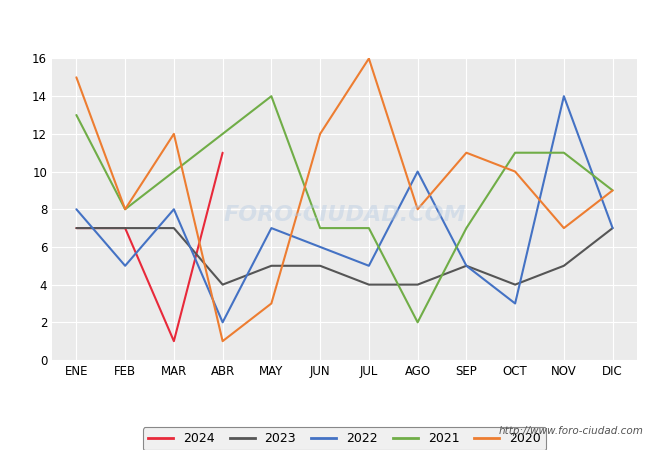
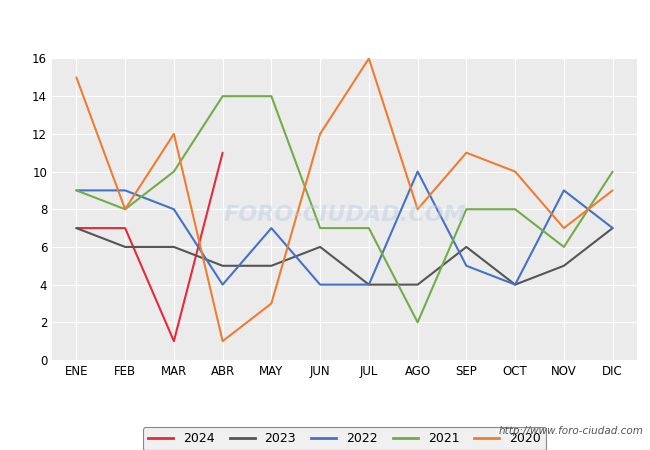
2022/ENE: 8 -> 9
2021/ENE: 13 -> 9
2023/FEB: 7 -> 6
2022/FEB: 5 -> 9
2023/MAR: 7 -> 6
2023/ABR: 4 -> 5
2022/ABR: 2 -> 4
2021/ABR: 12 -> 14
2023/JUN: 5 -> 6
2022/JUN: 6 -> 4
2022/JUL: 5 -> 4
2023/SEP: 5 -> 6
2021/SEP: 7 -> 8
2022/OCT: 3 -> 4
2021/OCT: 11 -> 8
2022/NOV: 14 -> 9
2021/NOV: 11 -> 6
2021/DIC: 9 -> 10
